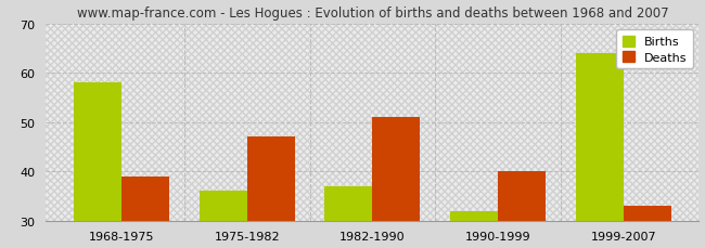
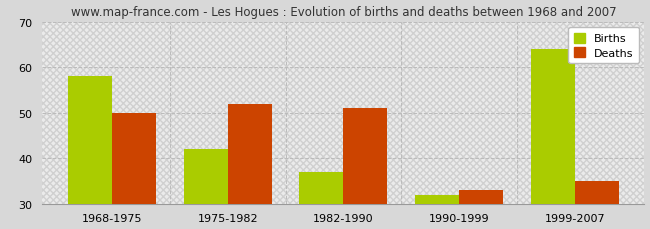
Deaths/1968-1975: 39 -> 50
Births/1975-1982: 36 -> 42
Deaths/1975-1982: 47 -> 52
Deaths/1990-1999: 40 -> 33
Deaths/1999-2007: 33 -> 35
